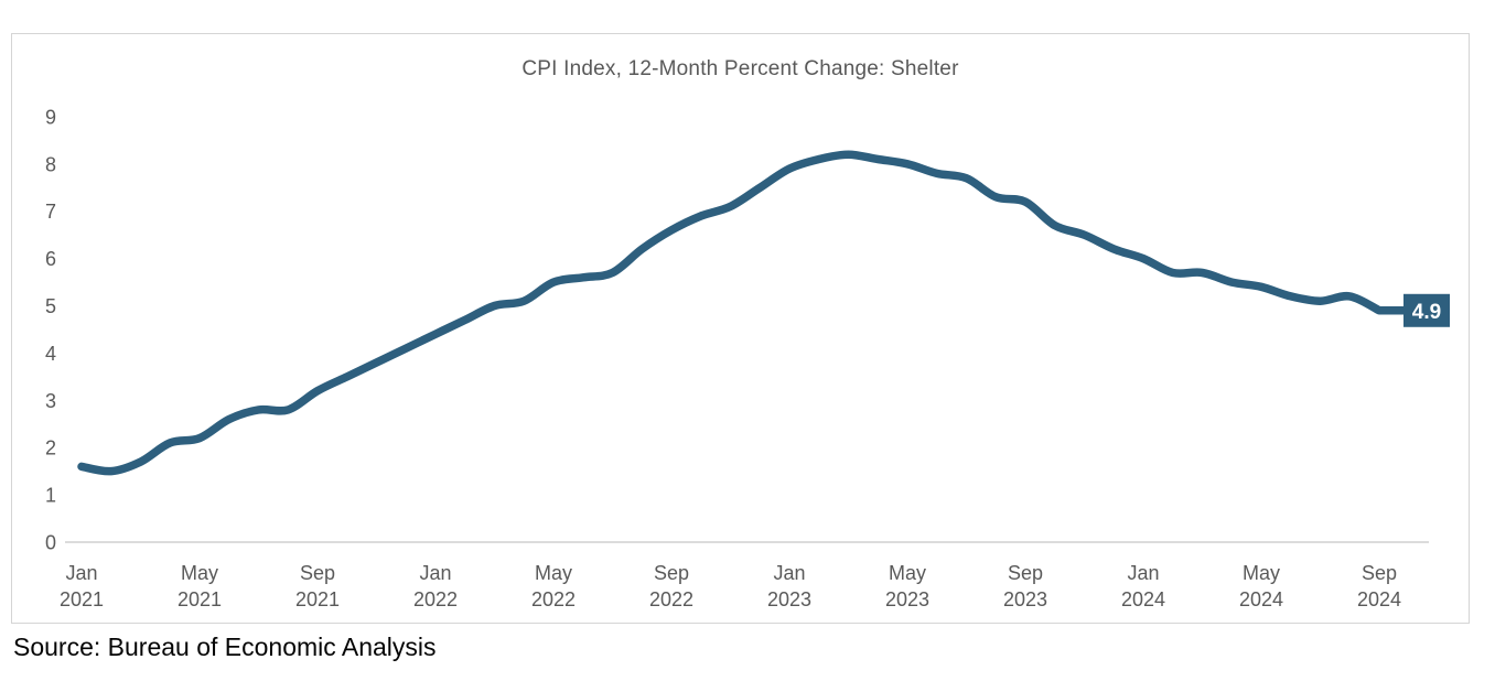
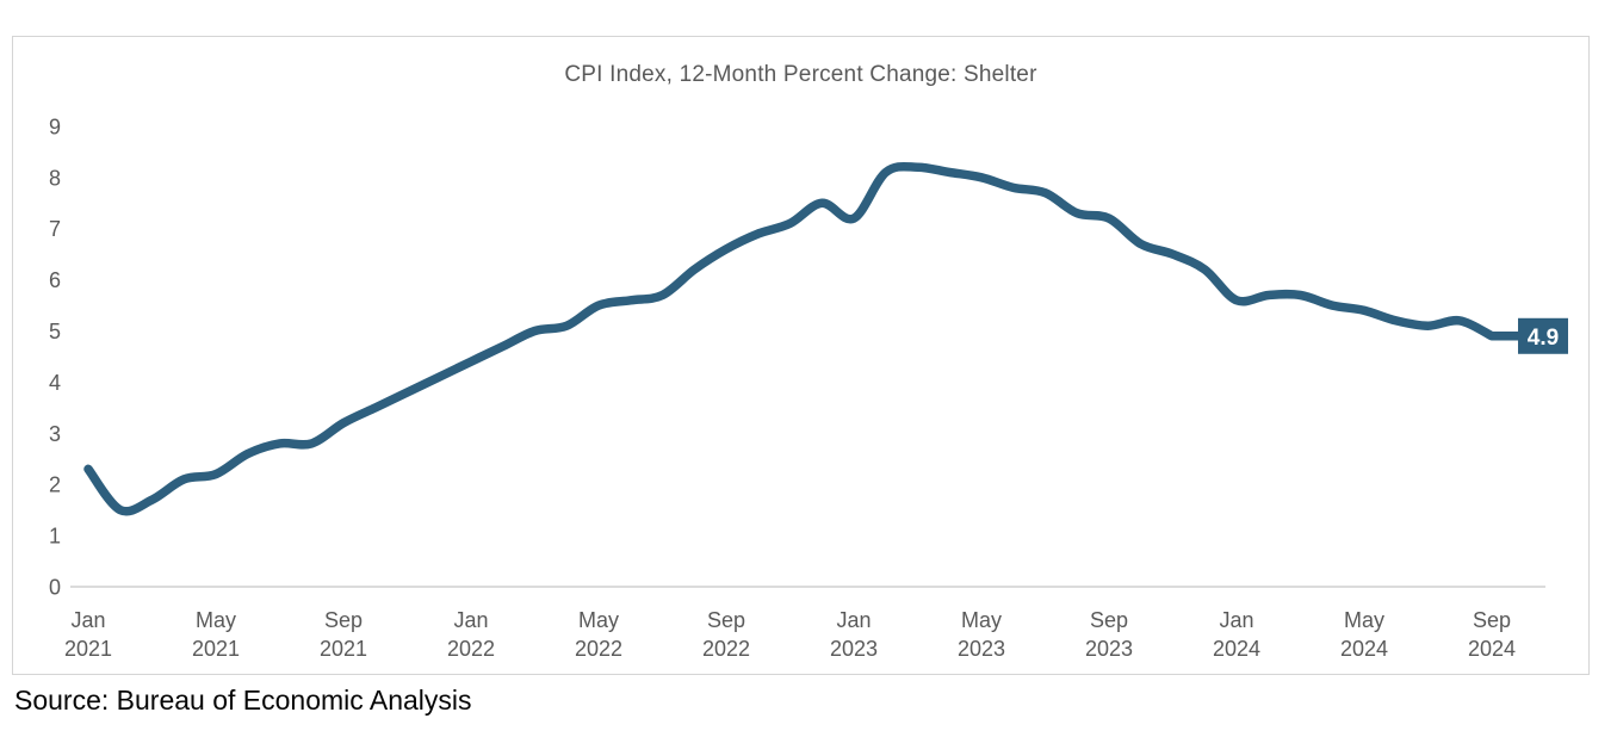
Jan 2021: 1.6 -> 2.3
Jan 2023: 7.9 -> 7.2
Jan 2024: 6.0 -> 5.6
